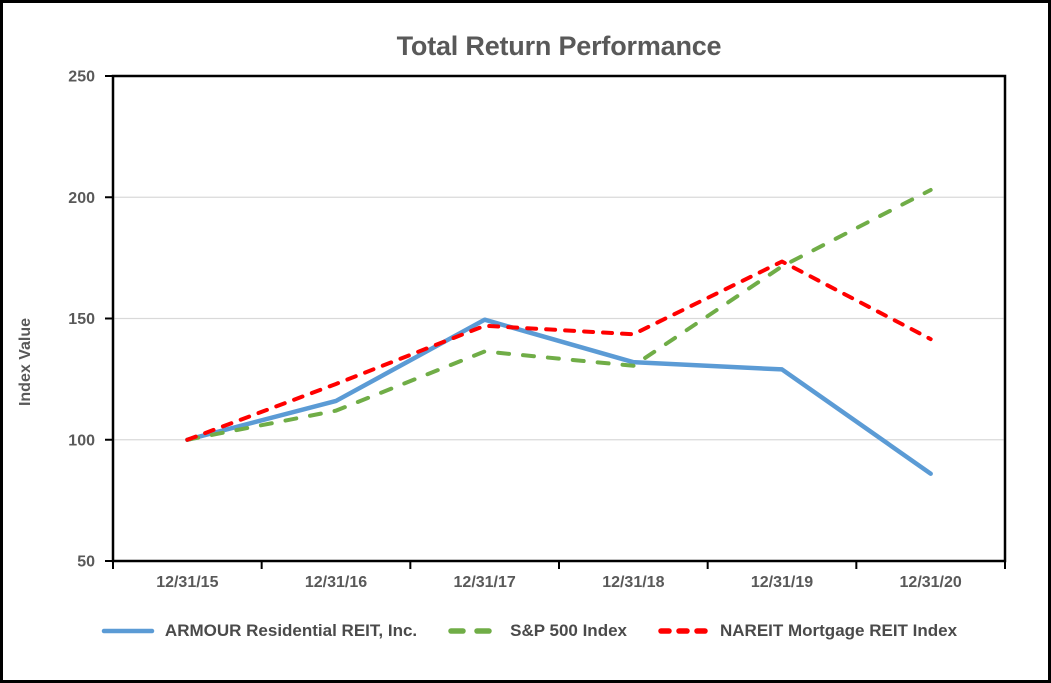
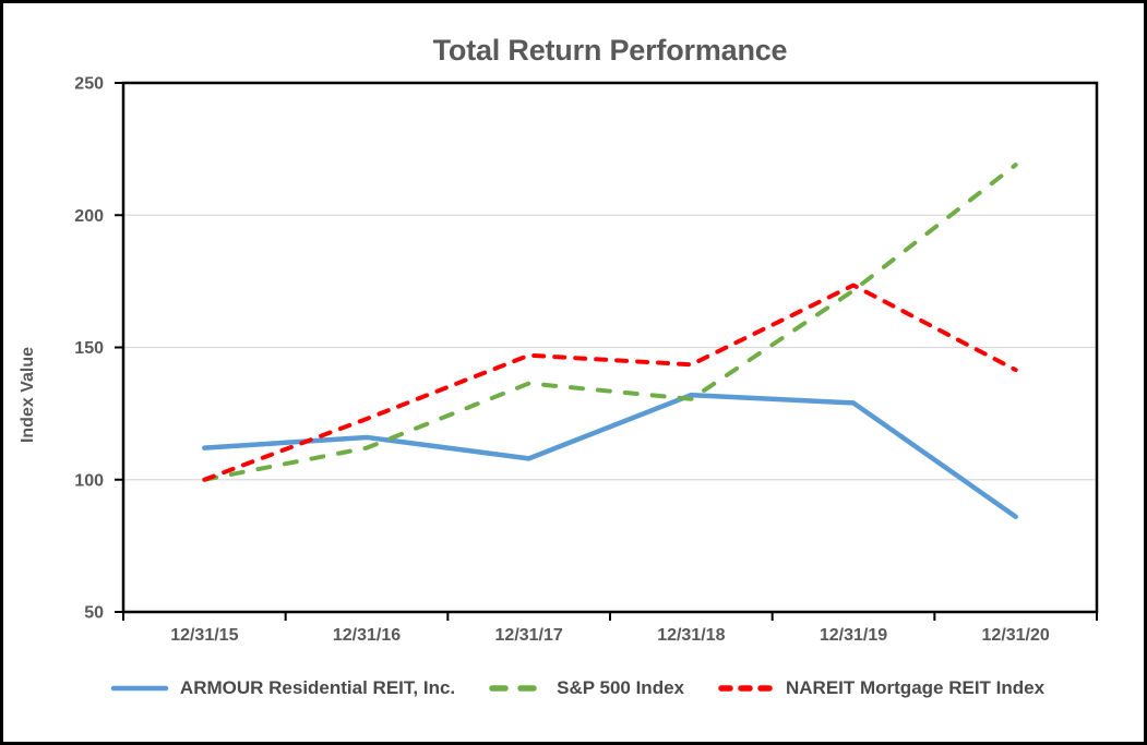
ARMOUR Residential REIT, Inc./12/31/15: 100 -> 112
ARMOUR Residential REIT, Inc./12/31/17: 150 -> 108
S&P 500 Index/12/31/20: 203 -> 219
